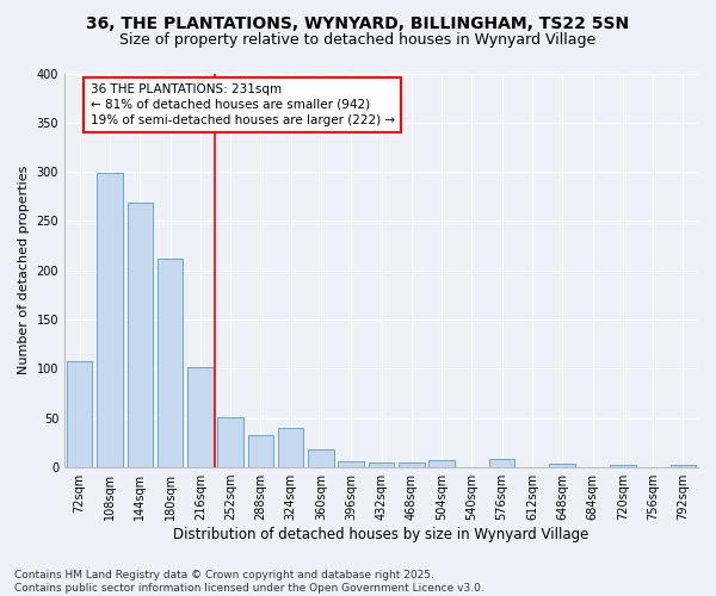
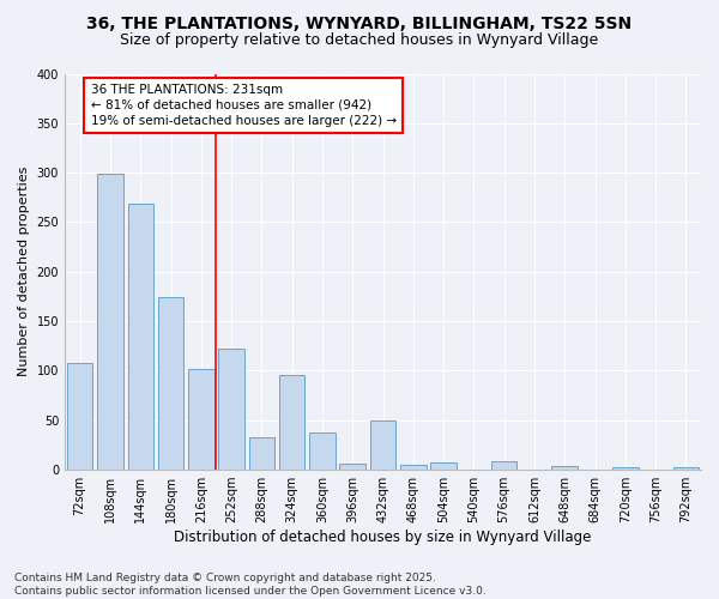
180sqm: 212 -> 174
252sqm: 51 -> 122
324sqm: 40 -> 96
360sqm: 18 -> 38
432sqm: 5 -> 50
